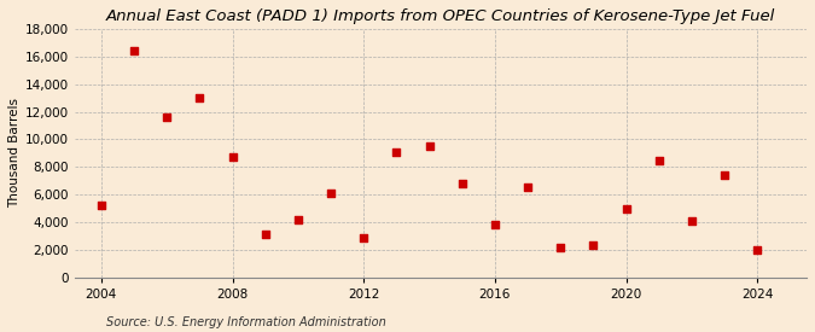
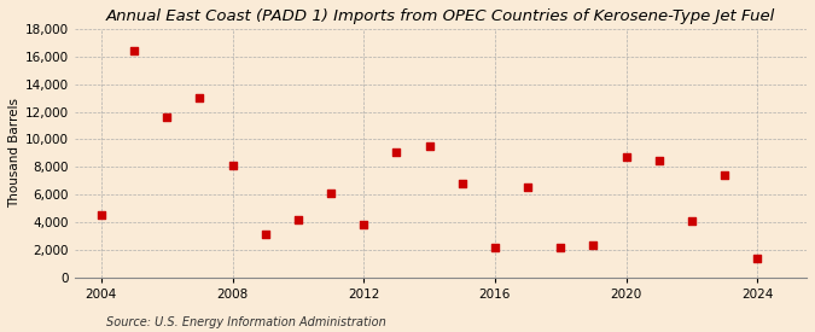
2004: 5,200 -> 4,500
2008: 8,700 -> 8,100
2012: 2,900 -> 3,800
2016: 3,800 -> 2,200
2020: 5,000 -> 8,700
2024: 2,000 -> 1,400
